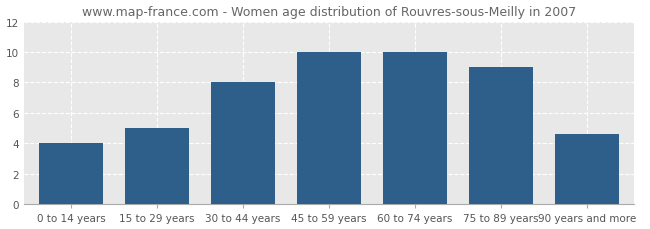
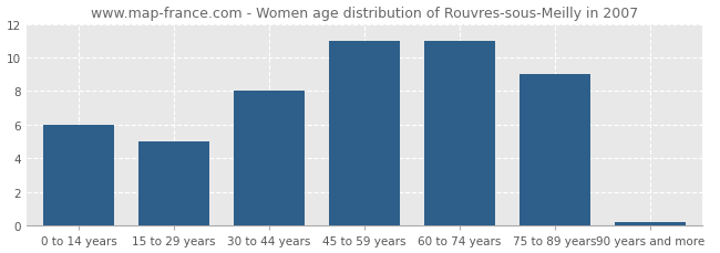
0 to 14 years: 4.0 -> 6.0
45 to 59 years: 10.0 -> 11.0
60 to 74 years: 10.0 -> 11.0
90 years and more: 4.6 -> 0.2
